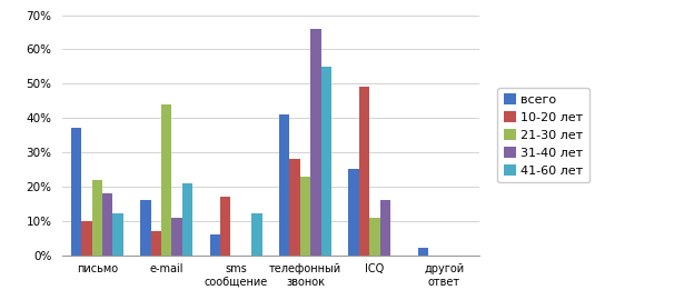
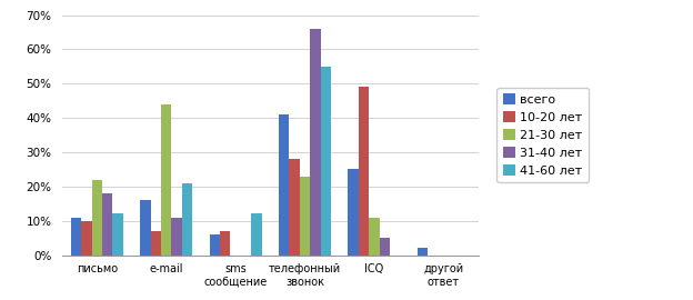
всего/письмо: 37% -> 11%
10-20 лет/sms сообщение: 17% -> 7%
31-40 лет/ICQ: 16% -> 5%
